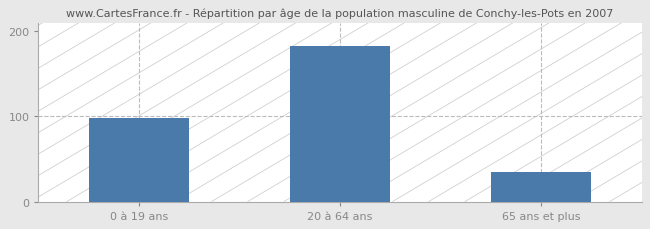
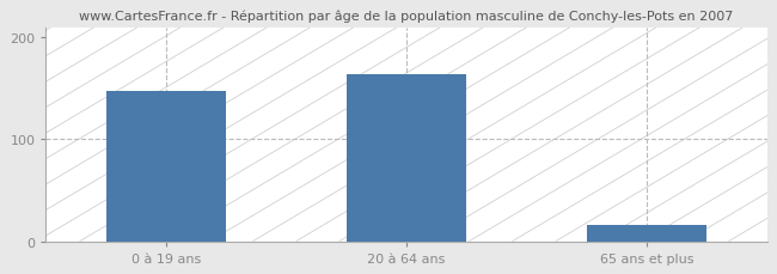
0 à 19 ans: 98 -> 148
20 à 64 ans: 183 -> 164
65 ans et plus: 35 -> 16
